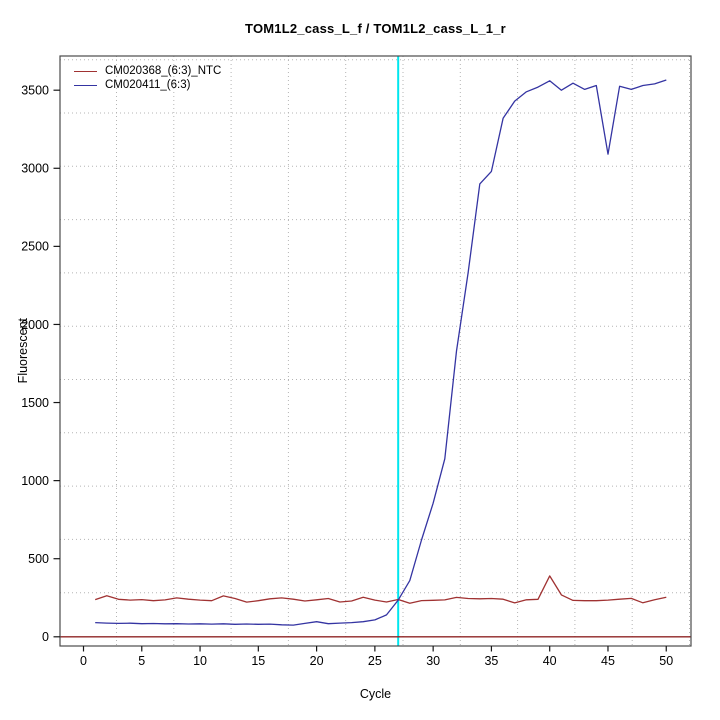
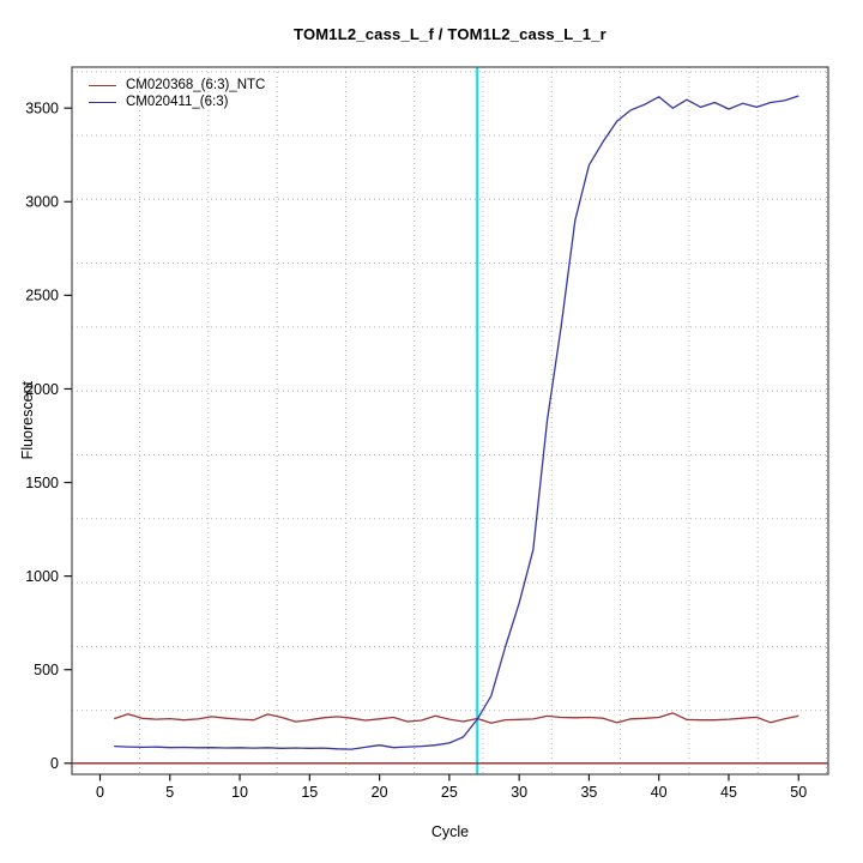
CM020411_(6:3)/35: 2980 -> 3200
CM020368_(6:3)_NTC/40: 390 -> 240
CM020411_(6:3)/45: 3090 -> 3500
